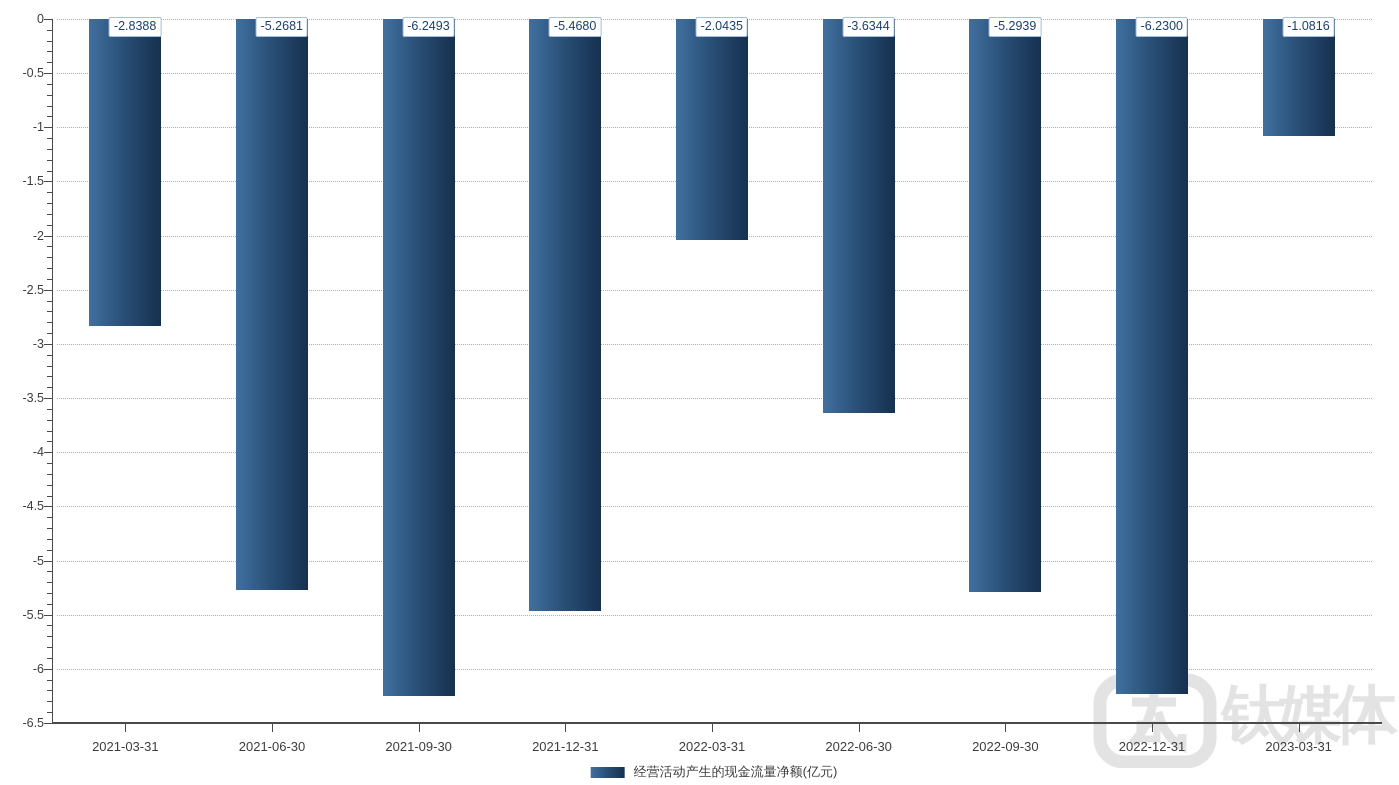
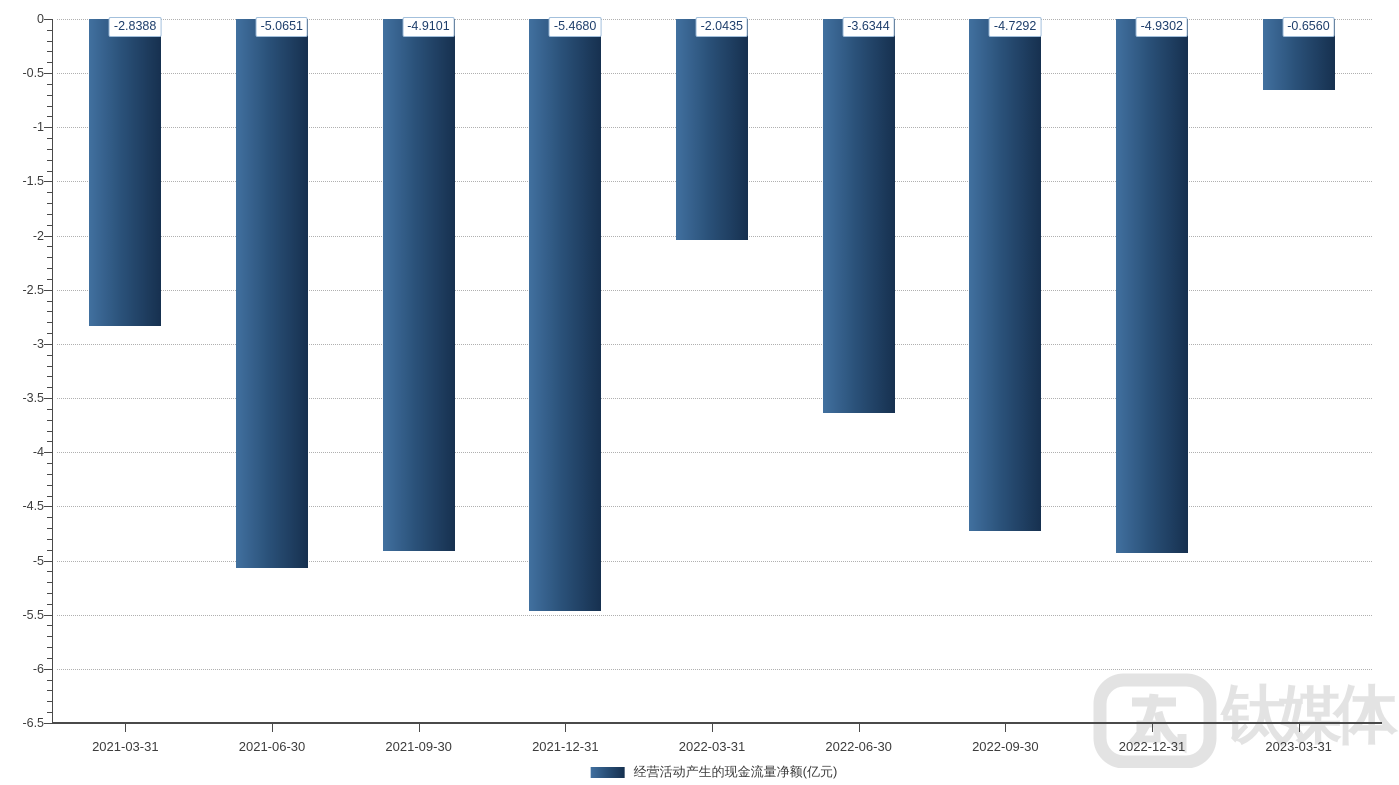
2021-06-30: -5.2681 -> -5.0651
2021-09-30: -6.2493 -> -4.9101
2022-09-30: -5.2939 -> -4.7292
2022-12-31: -6.2300 -> -4.9302
2023-03-31: -1.0816 -> -0.6560
